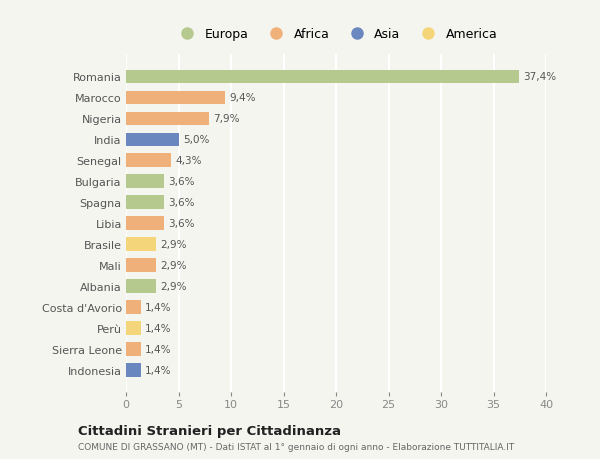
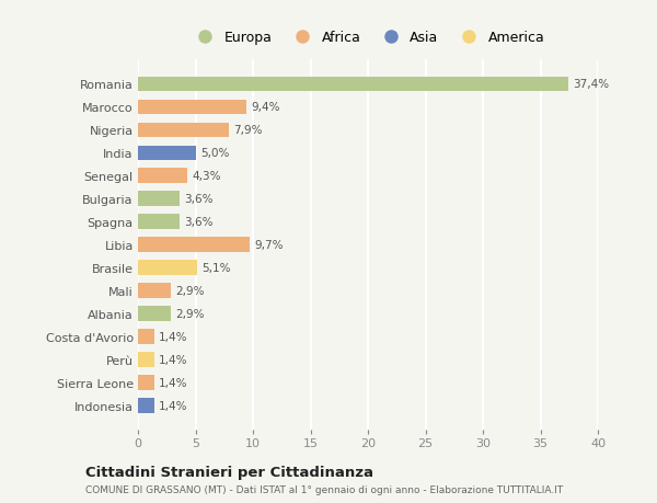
Libia: 3,6% -> 9,7%
Brasile: 2,9% -> 5,1%
